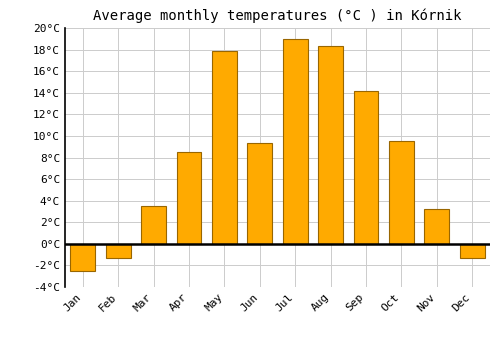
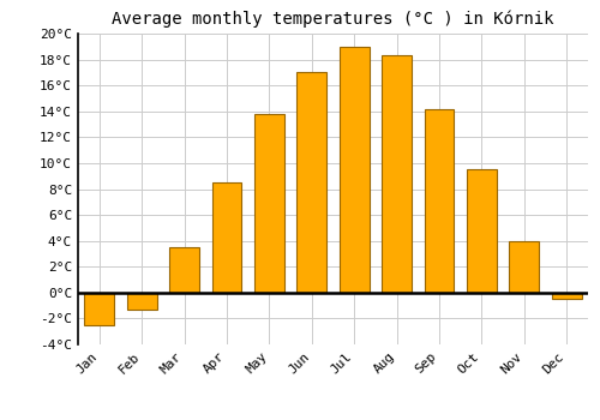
May: 17.9°C -> 13.8°C
Jun: 9.3°C -> 17.0°C
Nov: 3.2°C -> 4.0°C
Dec: -1.3°C -> -0.5°C
